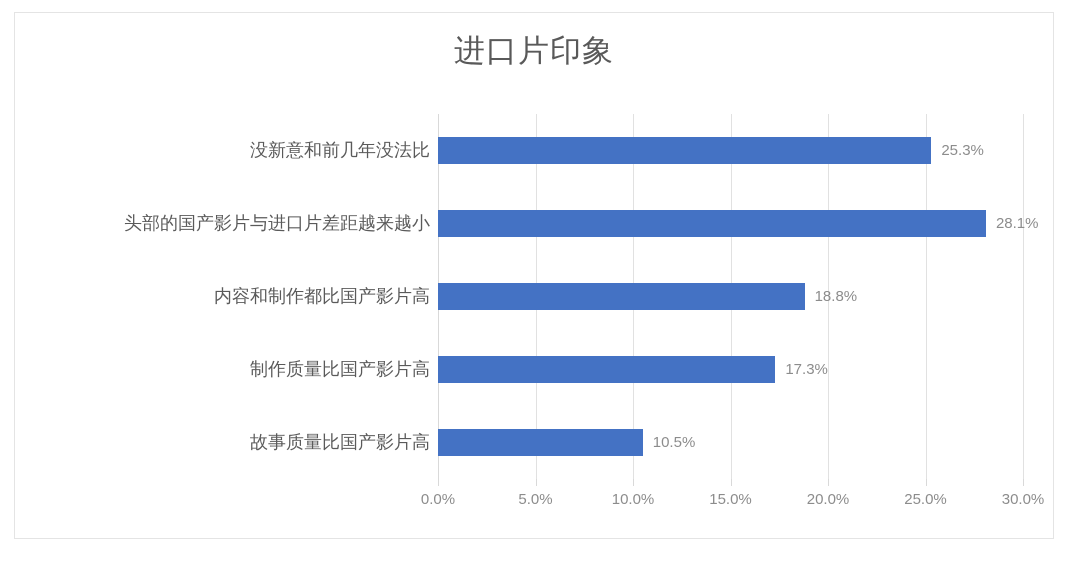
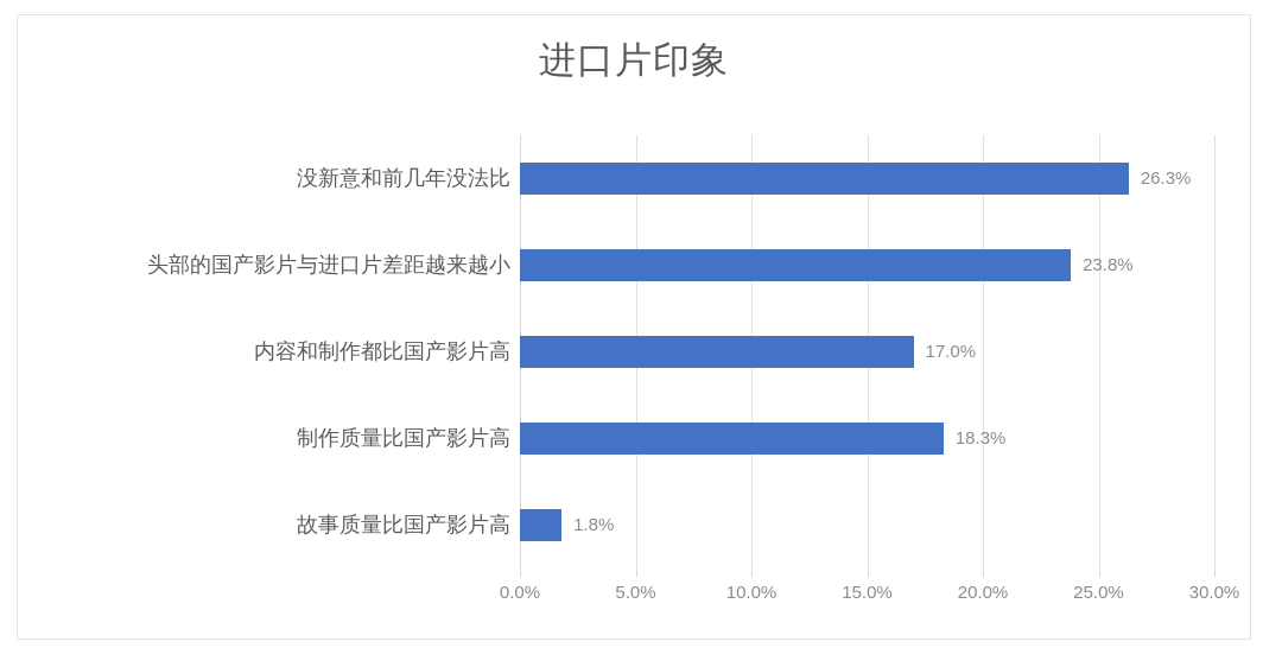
没新意和前几年没法比: 25.3% -> 26.3%
头部的国产影片与进口片差距越来越小: 28.1% -> 23.8%
内容和制作都比国产影片高: 18.8% -> 17.0%
制作质量比国产影片高: 17.3% -> 18.3%
故事质量比国产影片高: 10.5% -> 1.8%
